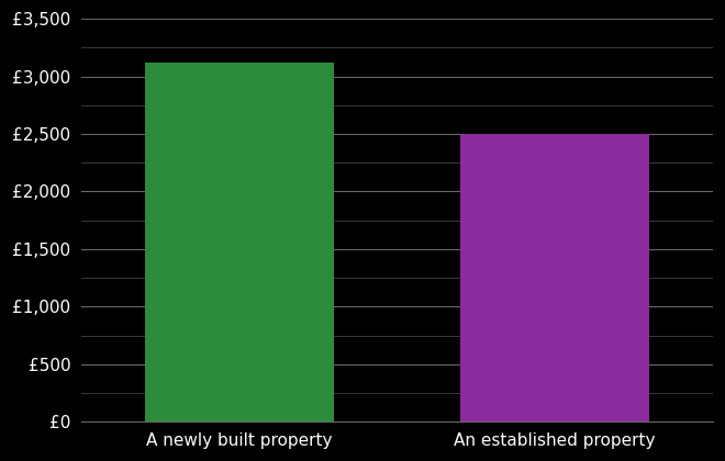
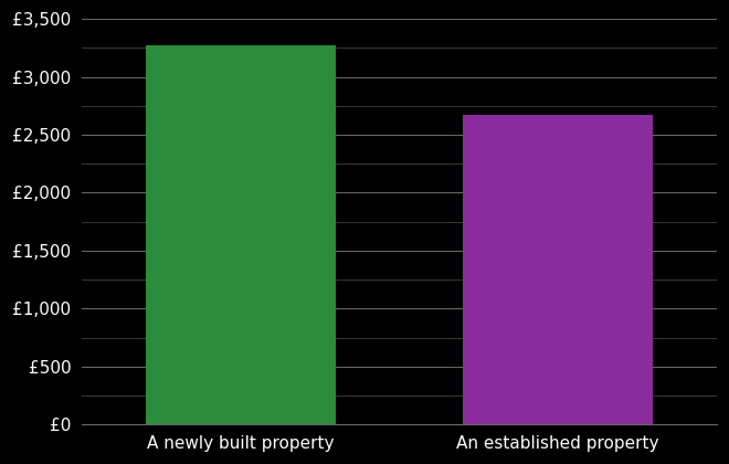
A newly built property: £3,120 -> £3,270
An established property: £2,500 -> £2,670
